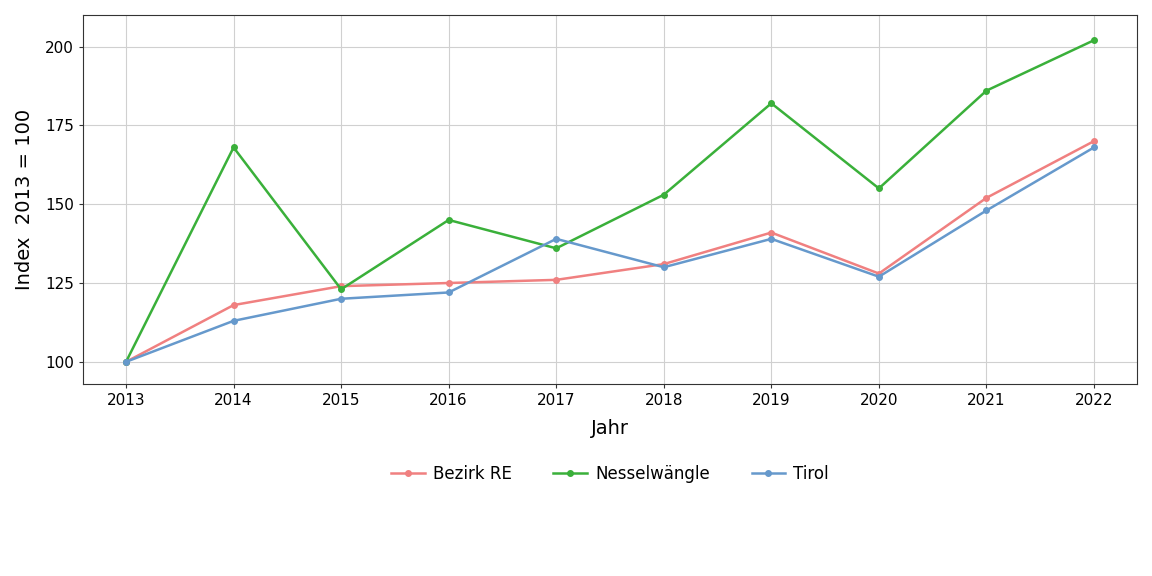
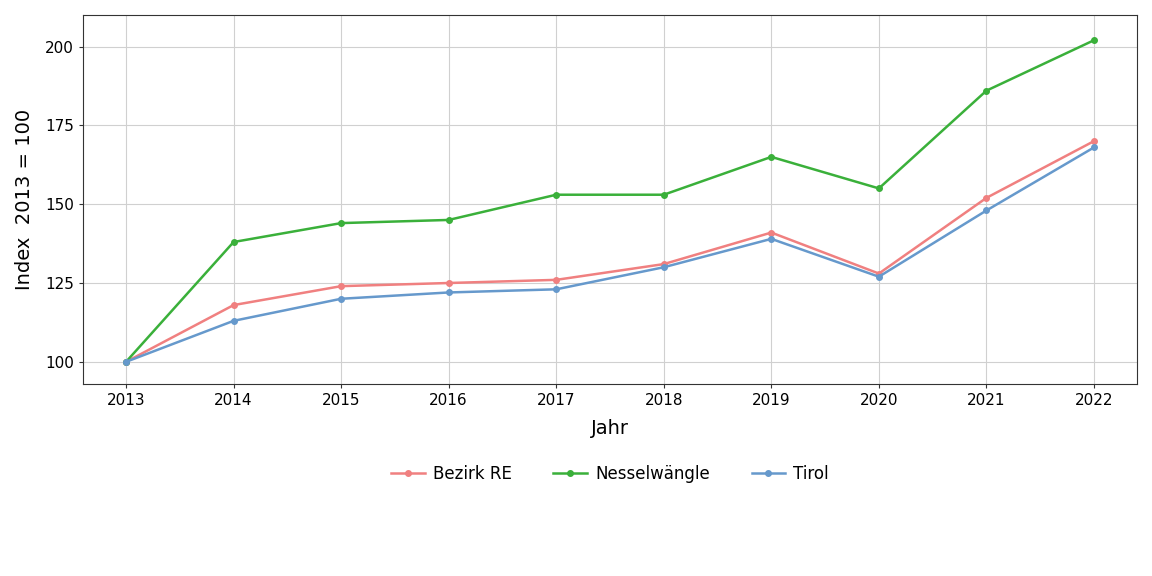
Nesselwängle/2014: 168 -> 138
Nesselwängle/2015: 123 -> 144
Nesselwängle/2017: 136 -> 153
Tirol/2017: 139 -> 123
Nesselwängle/2019: 182 -> 165
